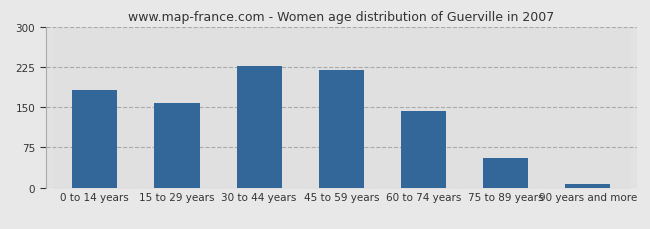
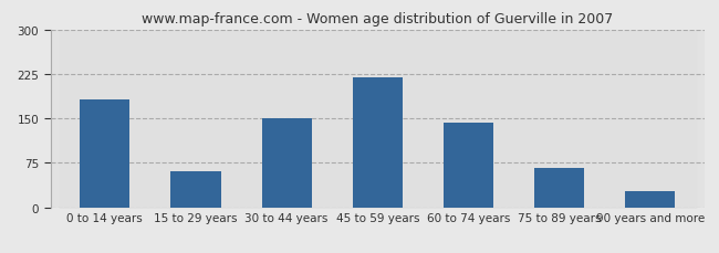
15 to 29 years: 157 -> 60
30 to 44 years: 226 -> 150
75 to 89 years: 56 -> 66
90 years and more: 7 -> 28
